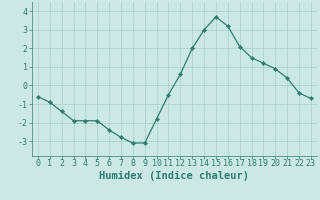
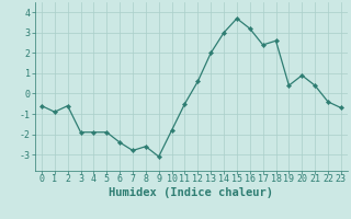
2: -1.4 -> -0.6
8: -3.1 -> -2.6
17: 2.1 -> 2.4
18: 1.5 -> 2.6
19: 1.2 -> 0.4
